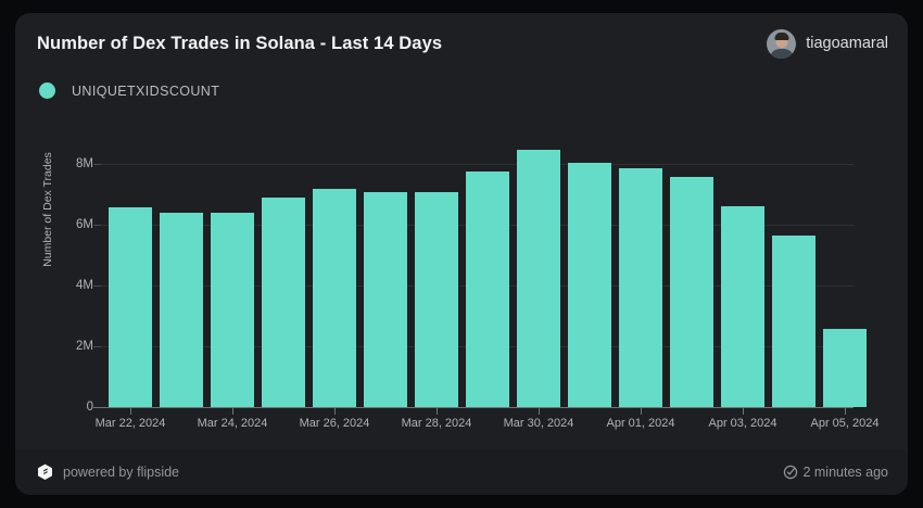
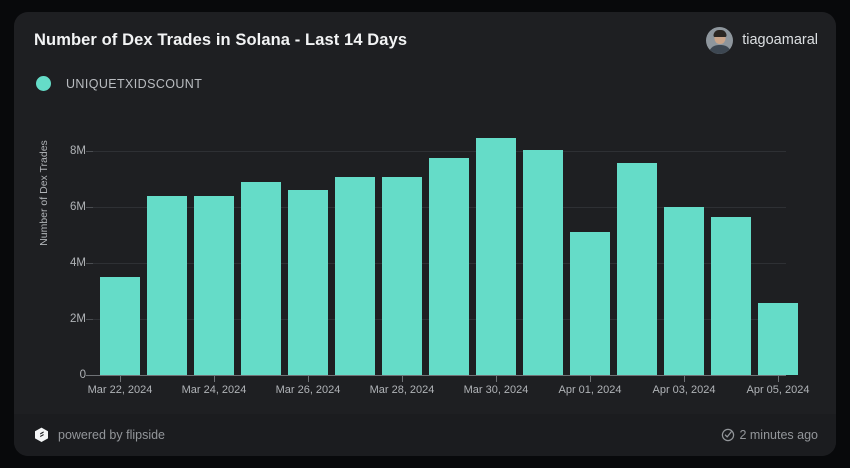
Mar 22, 2024: 6.6M -> 3.5M
Mar 26, 2024: 7.2M -> 6.6M
Apr 01, 2024: 7.9M -> 5.1M
Apr 03, 2024: 6.6M -> 6.0M
